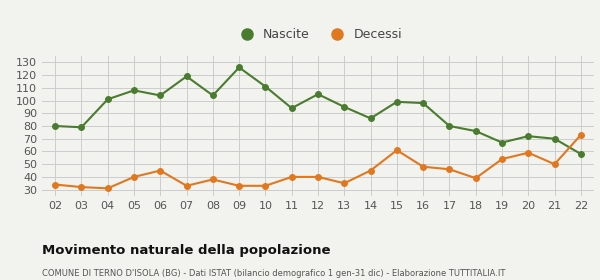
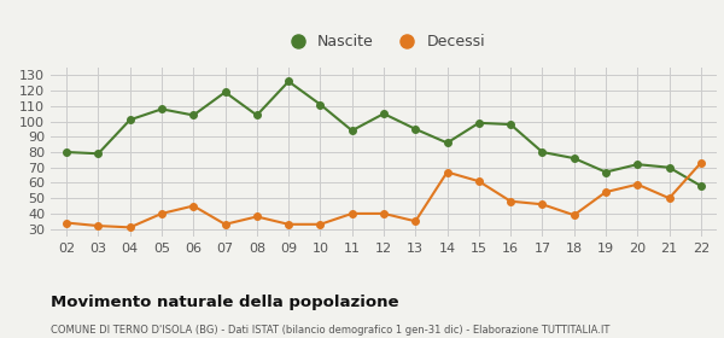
Decessi/14: 45 -> 67
